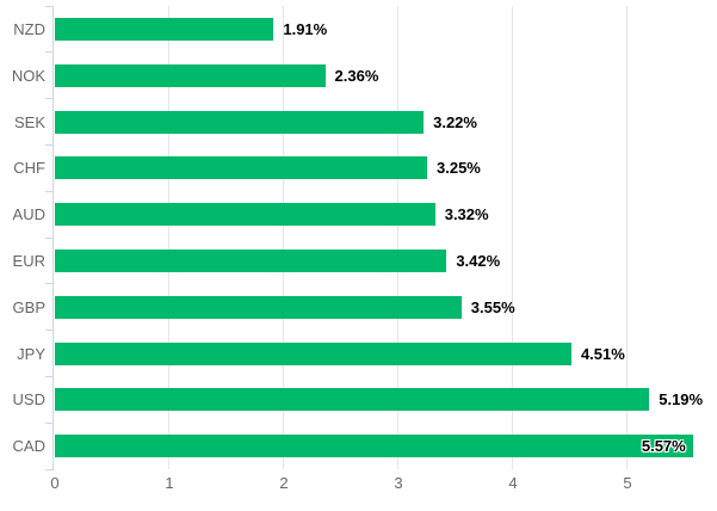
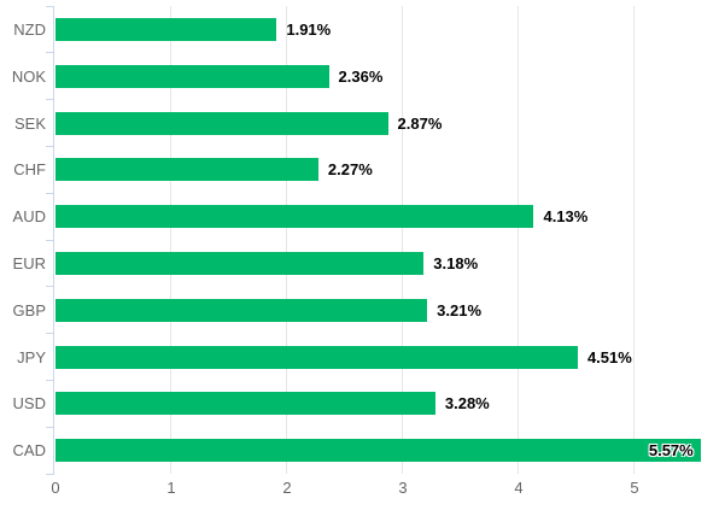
SEK: 3.22% -> 2.87%
CHF: 3.25% -> 2.27%
AUD: 3.32% -> 4.13%
EUR: 3.42% -> 3.18%
GBP: 3.55% -> 3.21%
USD: 5.19% -> 3.28%
